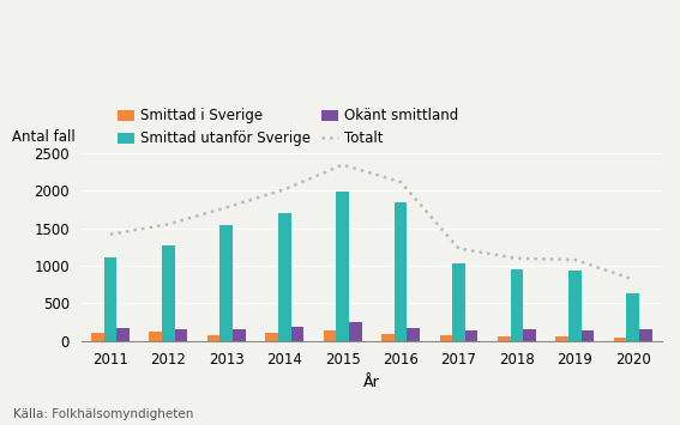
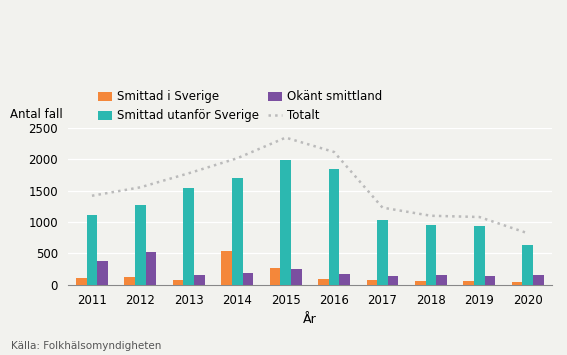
Okänt smittland/2011: 180 -> 380
Okänt smittland/2012: 140 -> 520
Smittad i Sverige/2014: 110 -> 540
Smittad i Sverige/2015: 140 -> 260
